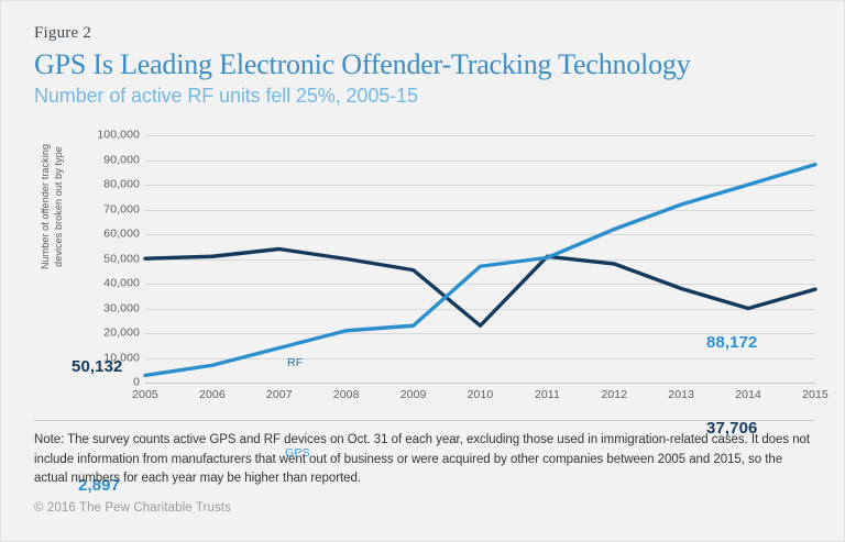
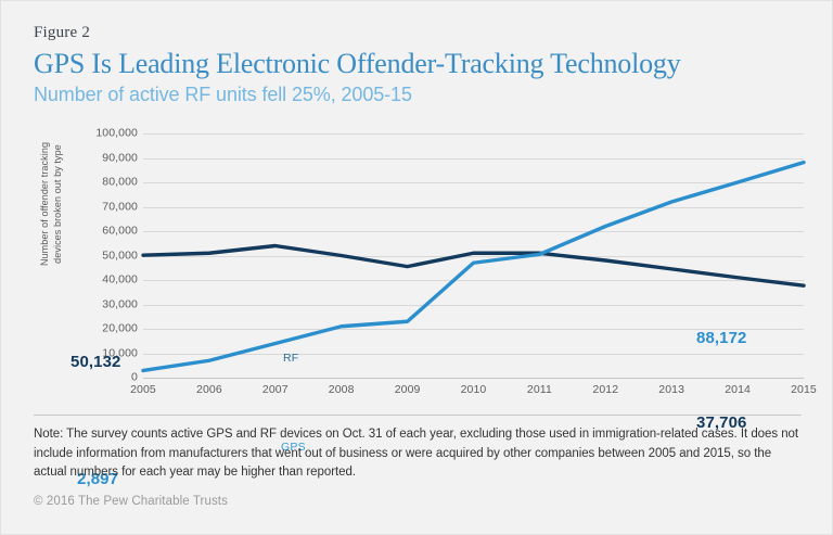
RF/2010: 23000 -> 51000
RF/2013: 38000 -> 44000
RF/2014: 30000 -> 41000
